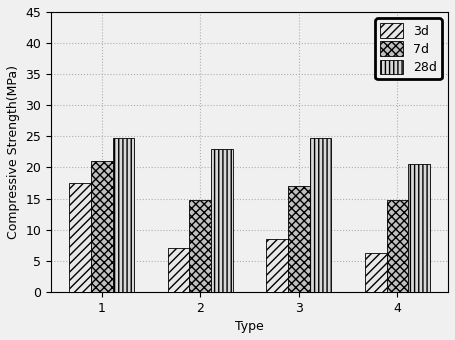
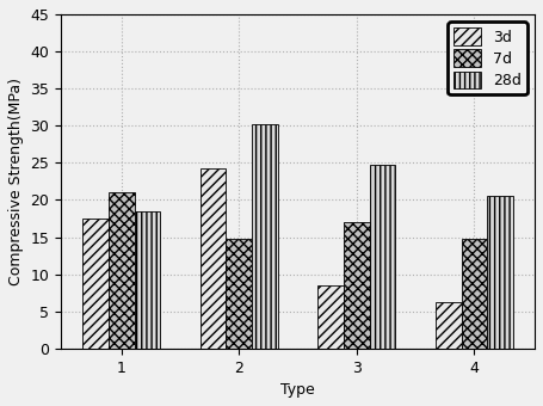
28d/1: 24.7 -> 18.4
3d/2: 7.0 -> 24.2
28d/2: 23.0 -> 30.2
